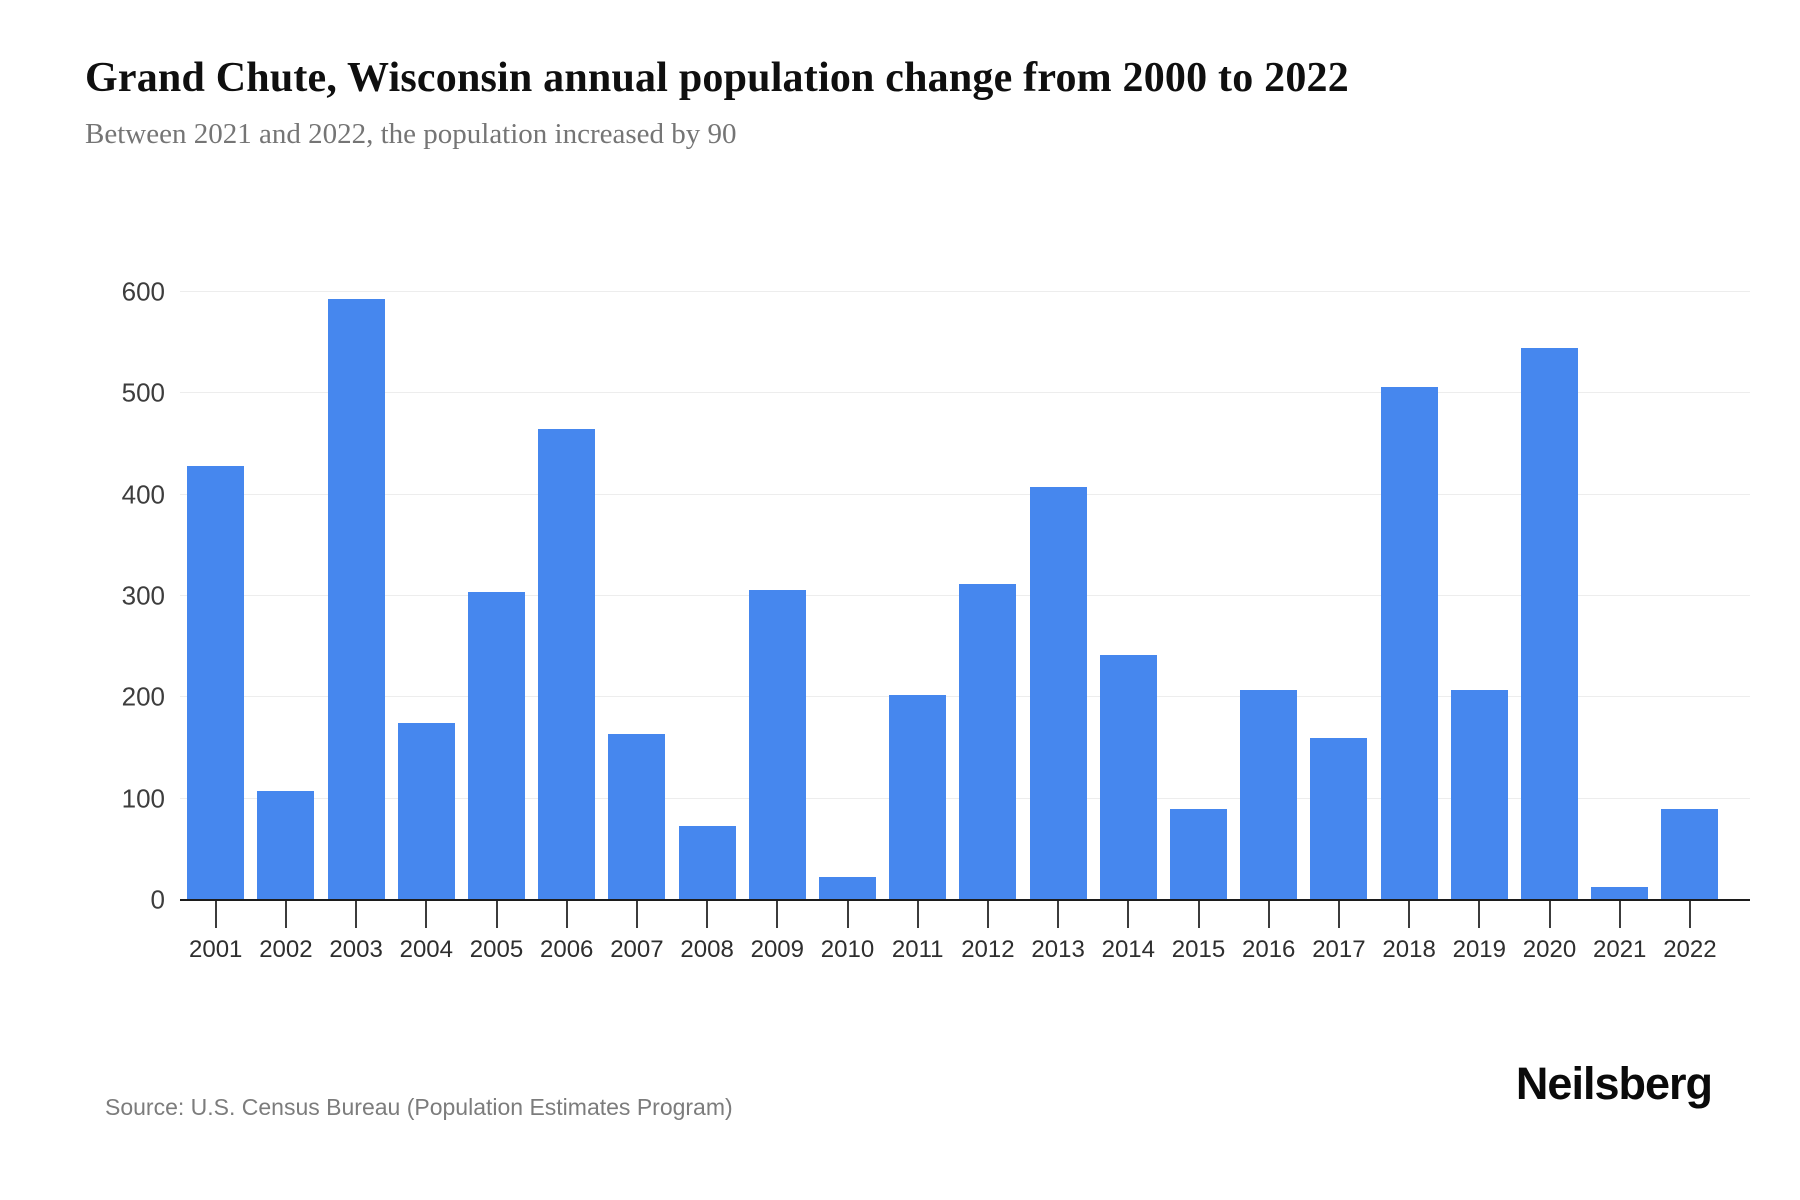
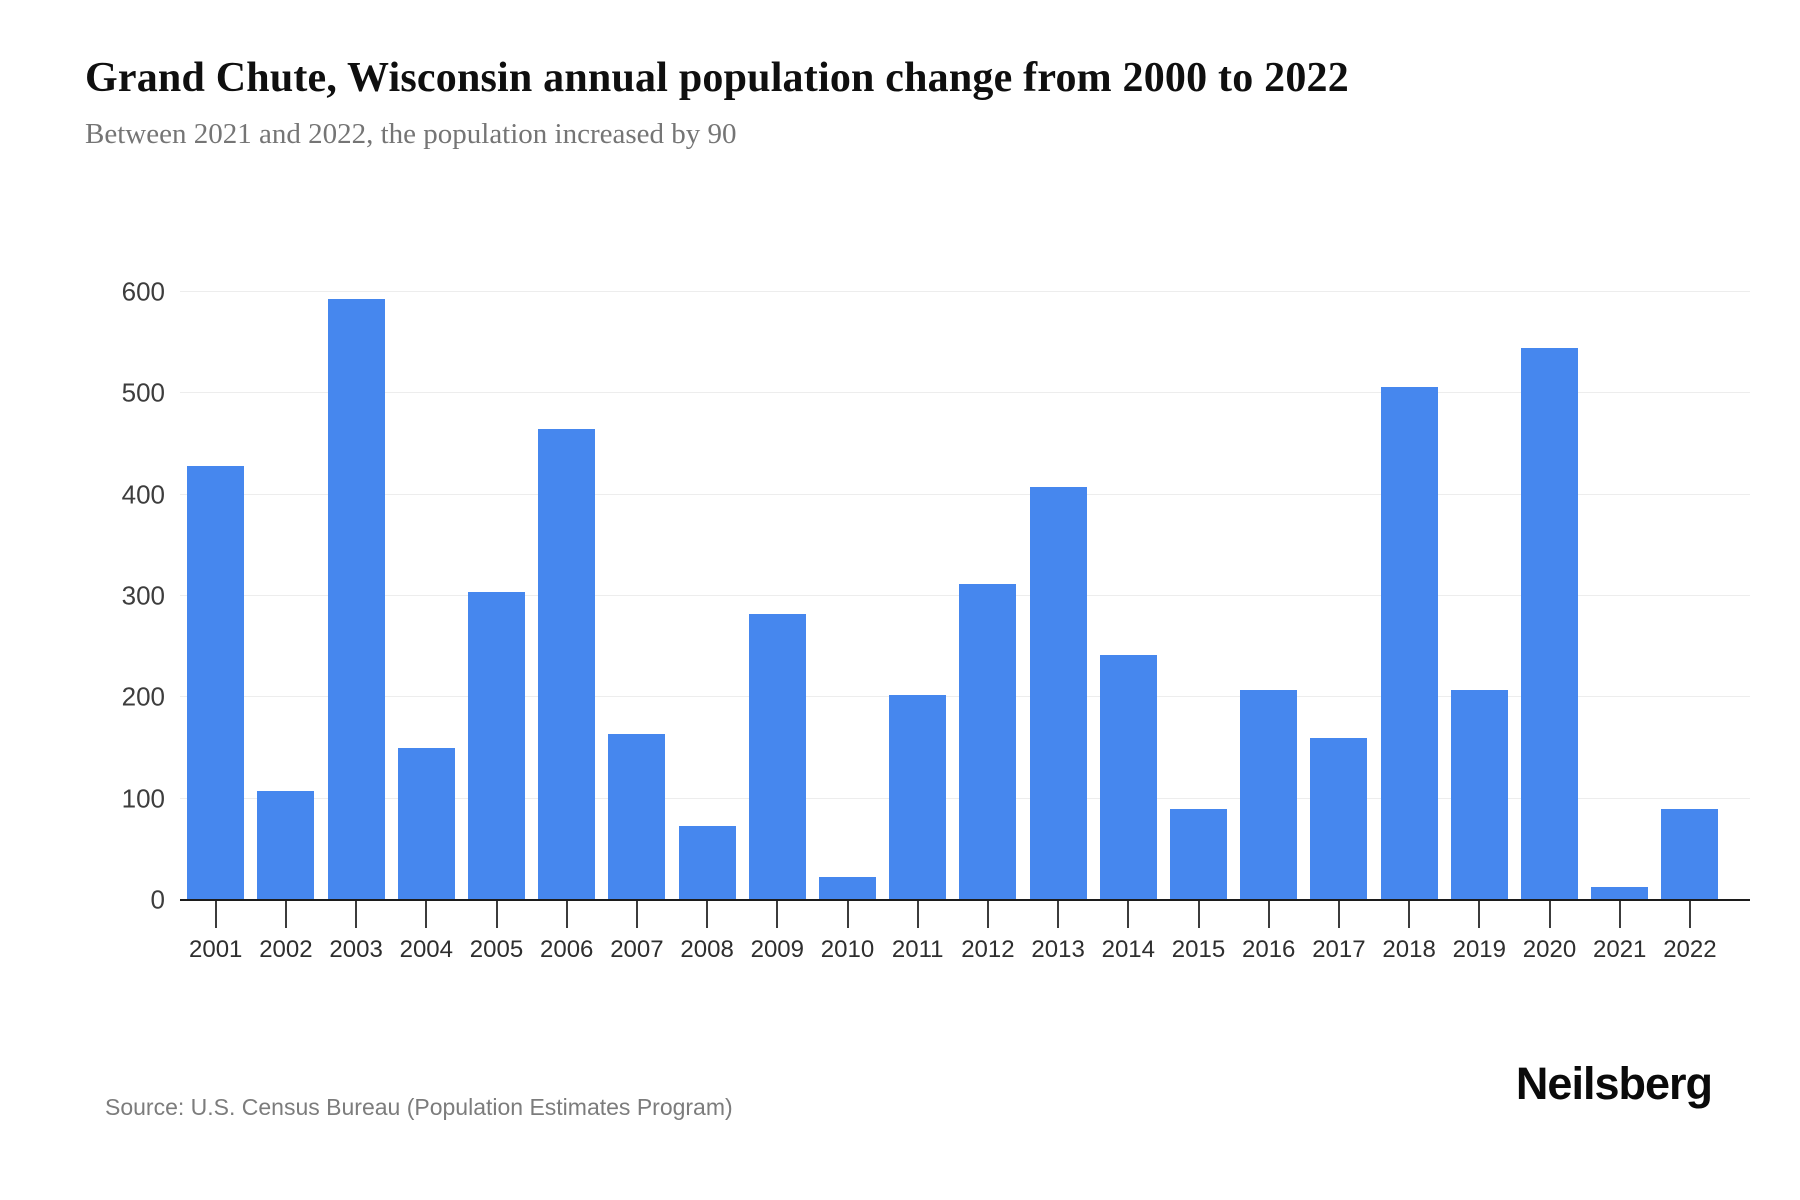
2004: 175 -> 150
2009: 306 -> 282
